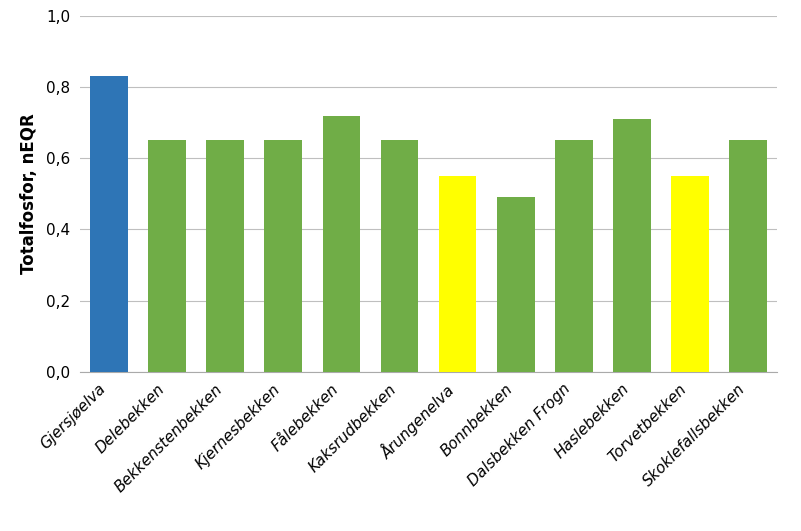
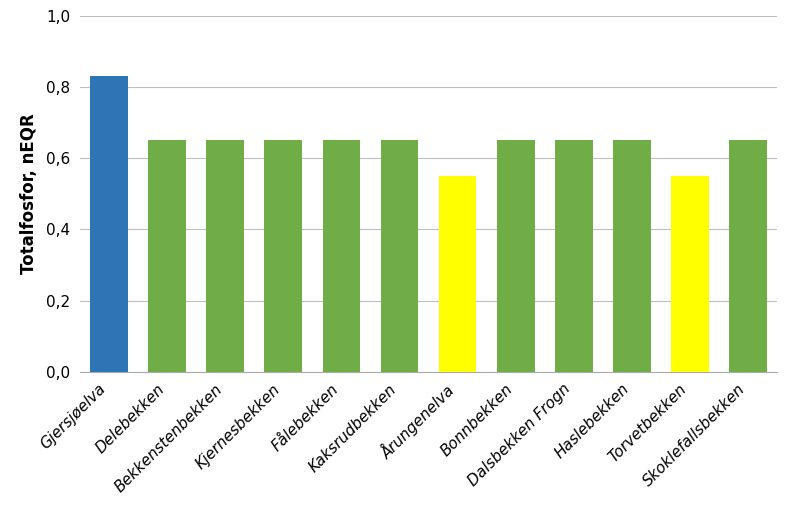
Fålebekken: 0,72 -> 0,65
Bonnbekken: 0,49 -> 0,65
Haslebekken: 0,71 -> 0,65
